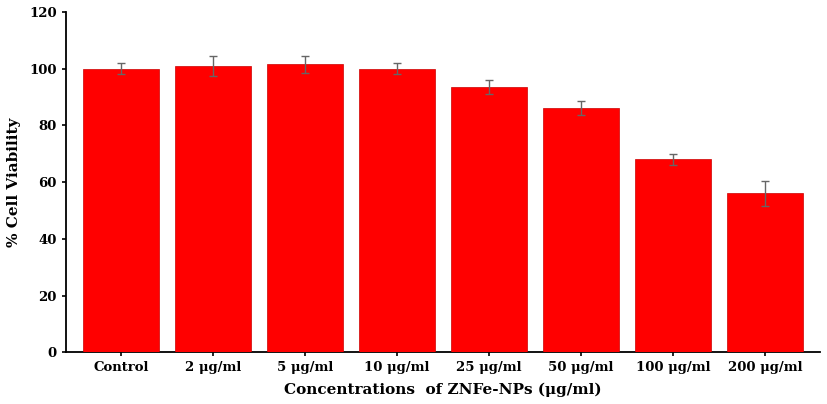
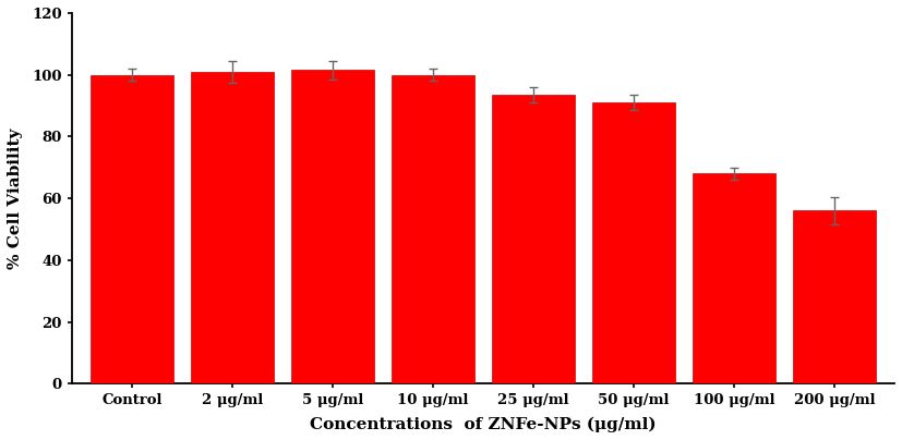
50 μg/ml: 86.0 -> 91.0
